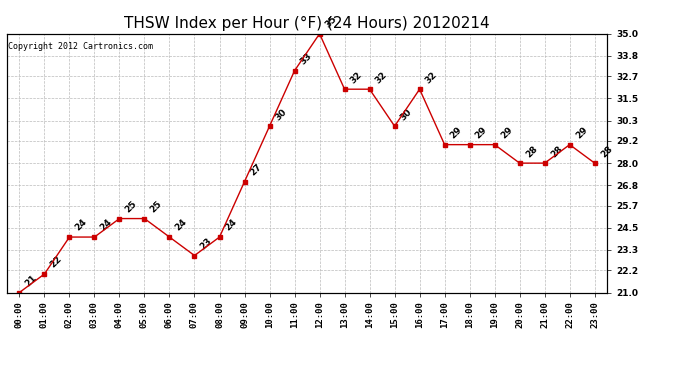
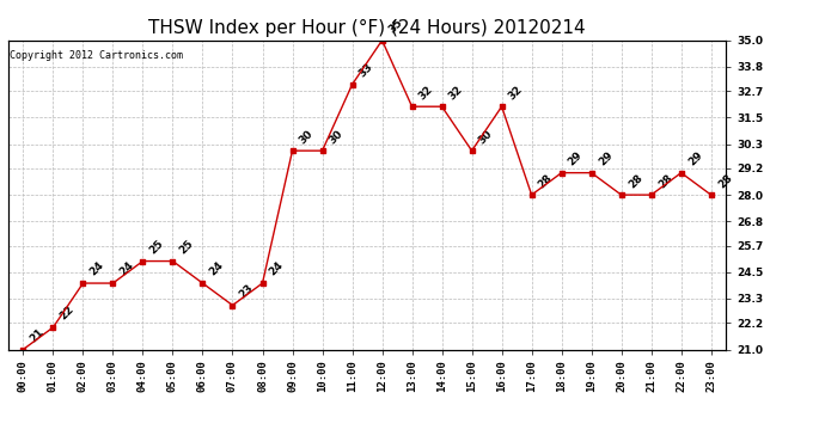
09:00: 27 -> 30
17:00: 29 -> 28
